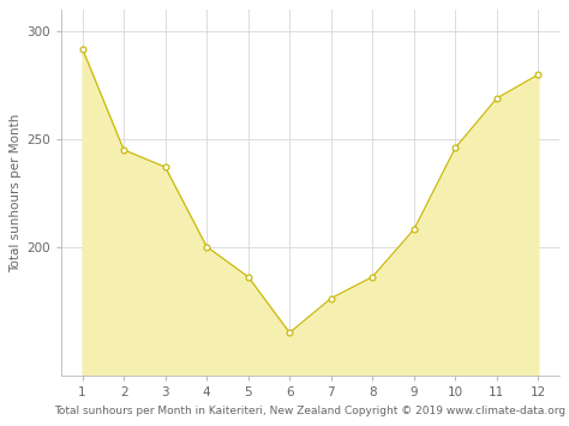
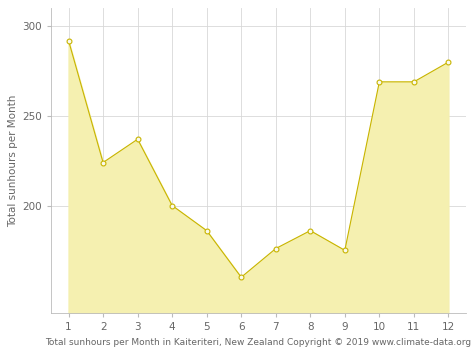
2: 245 -> 224
9: 208 -> 175
10: 246 -> 269
